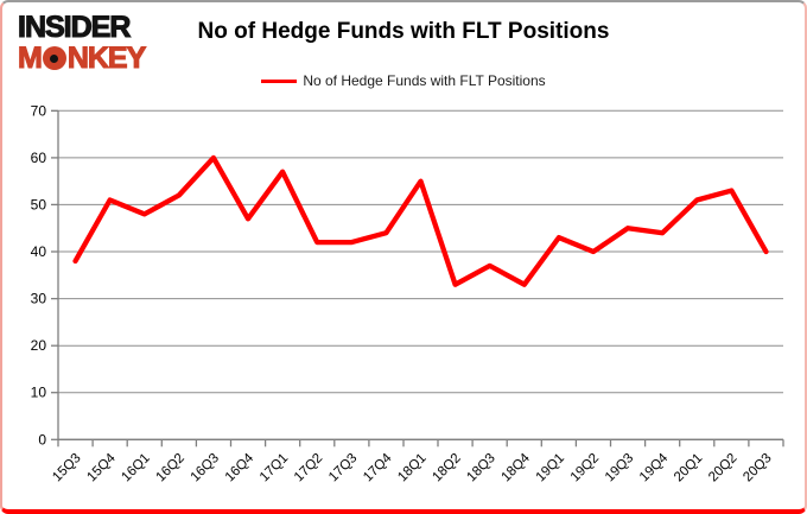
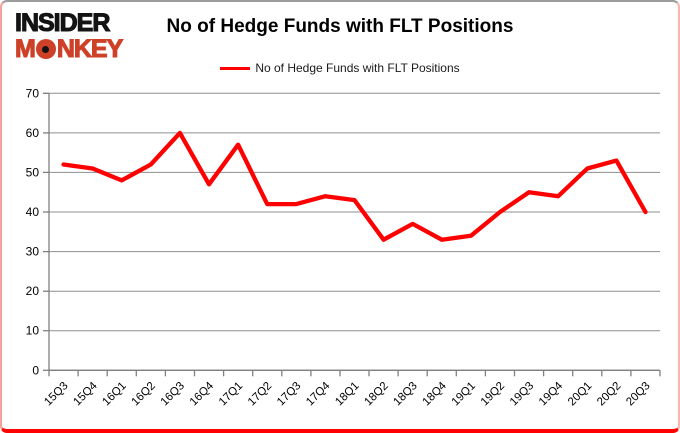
15Q3: 38 -> 52
18Q1: 55 -> 43
19Q1: 43 -> 34
